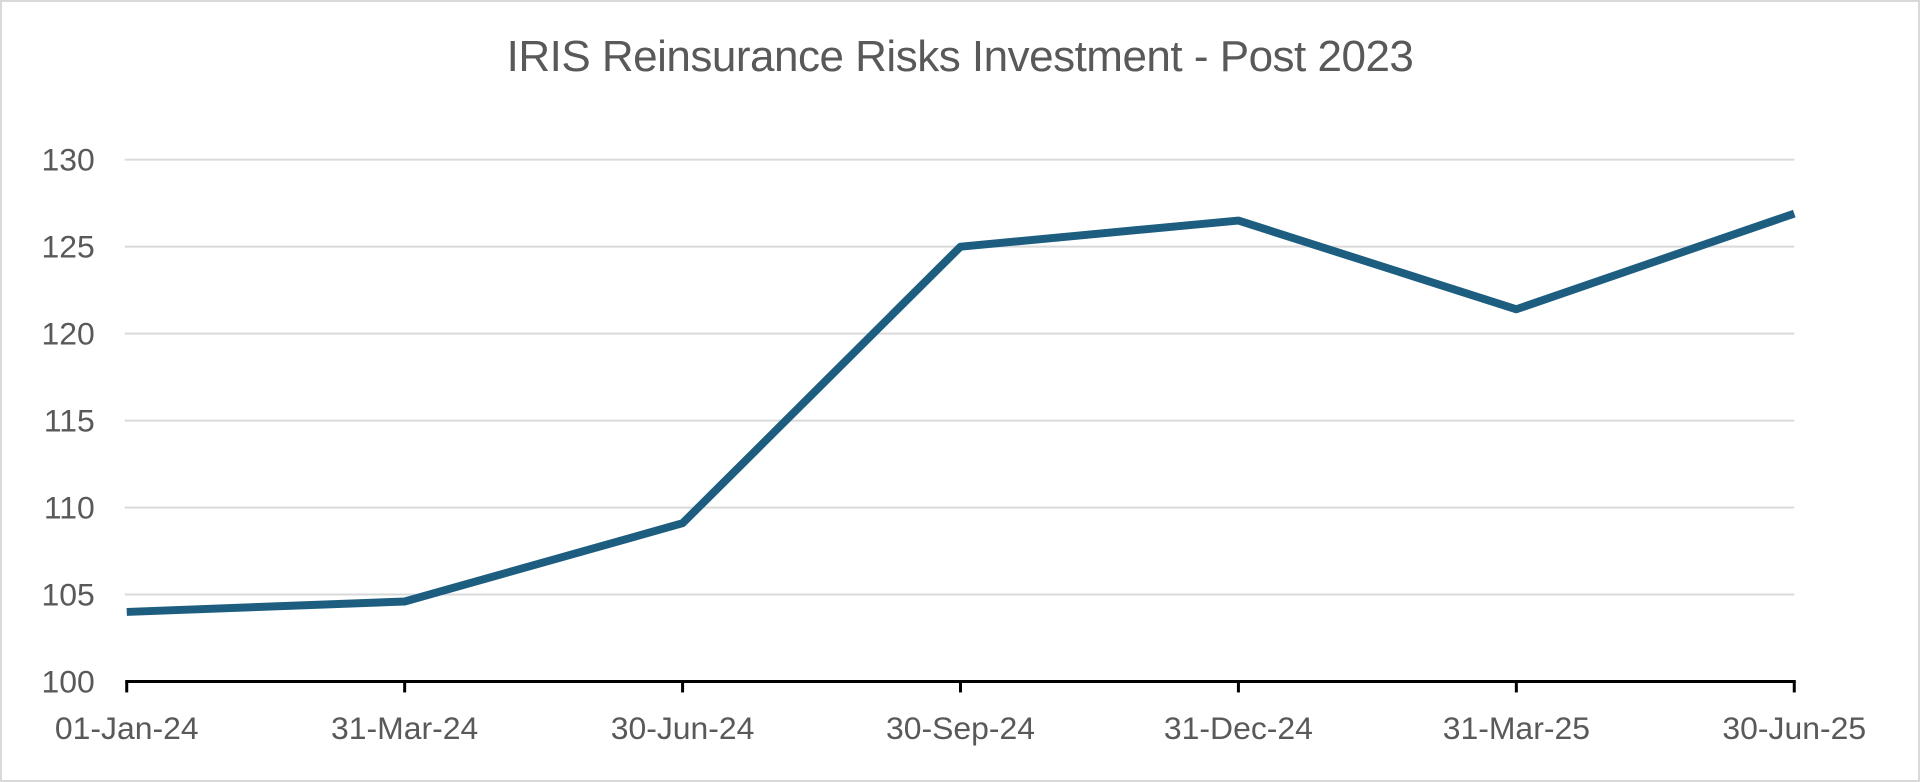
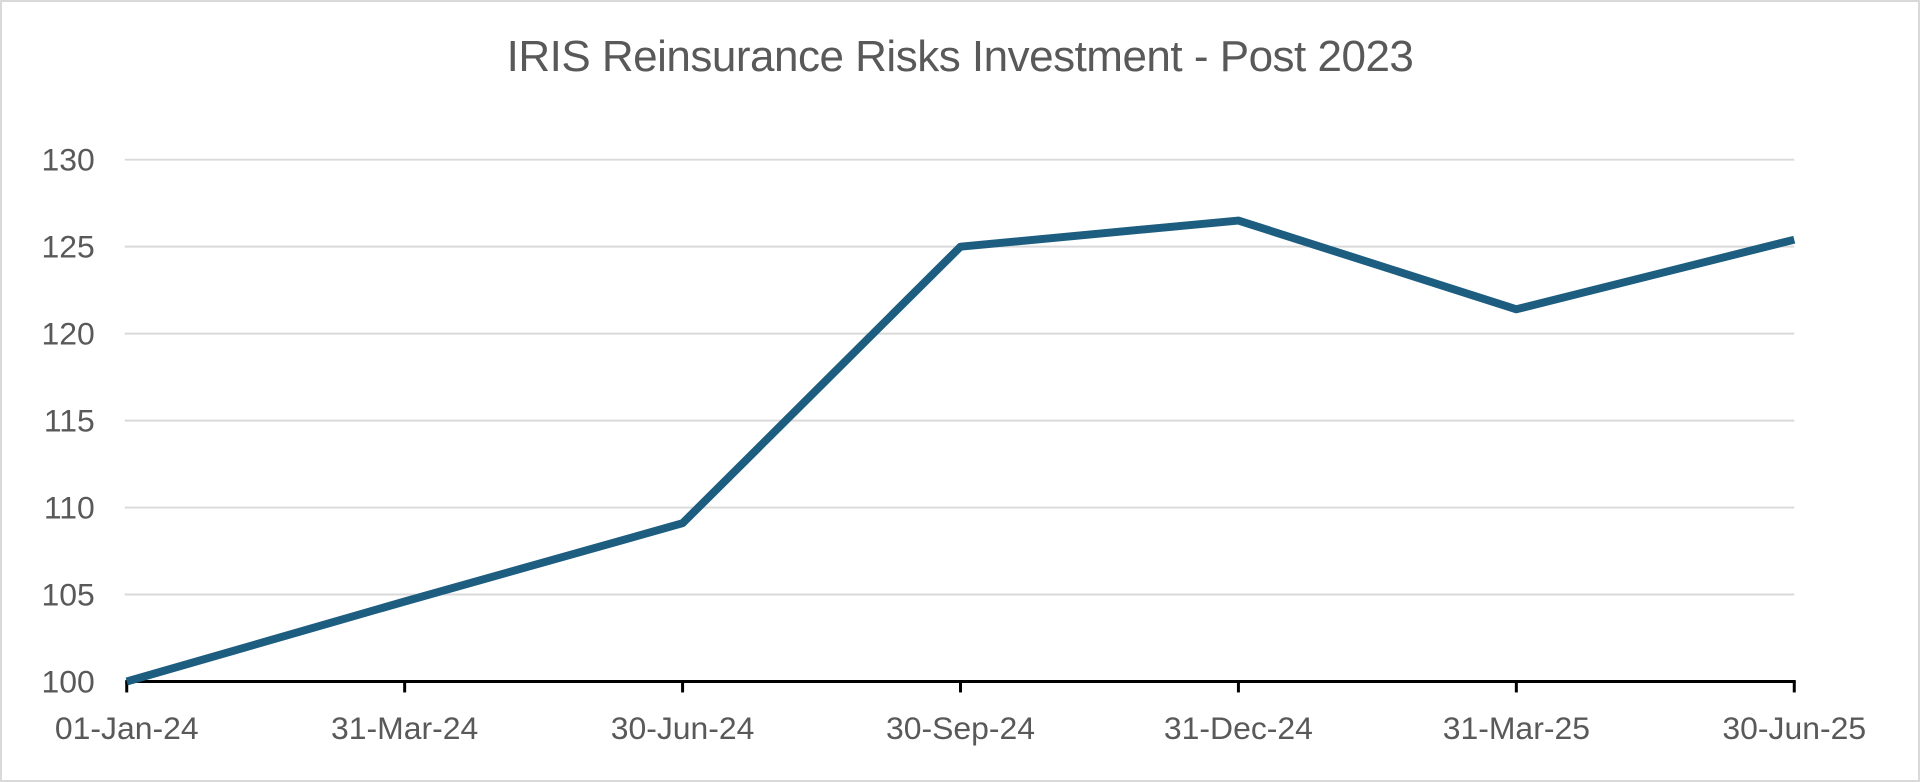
01-Jan-24: 104.0 -> 100.0
30-Jun-25: 126.9 -> 125.4
